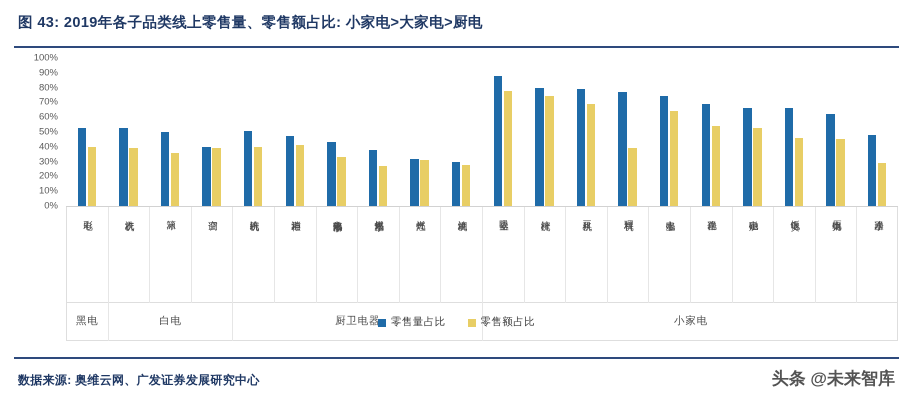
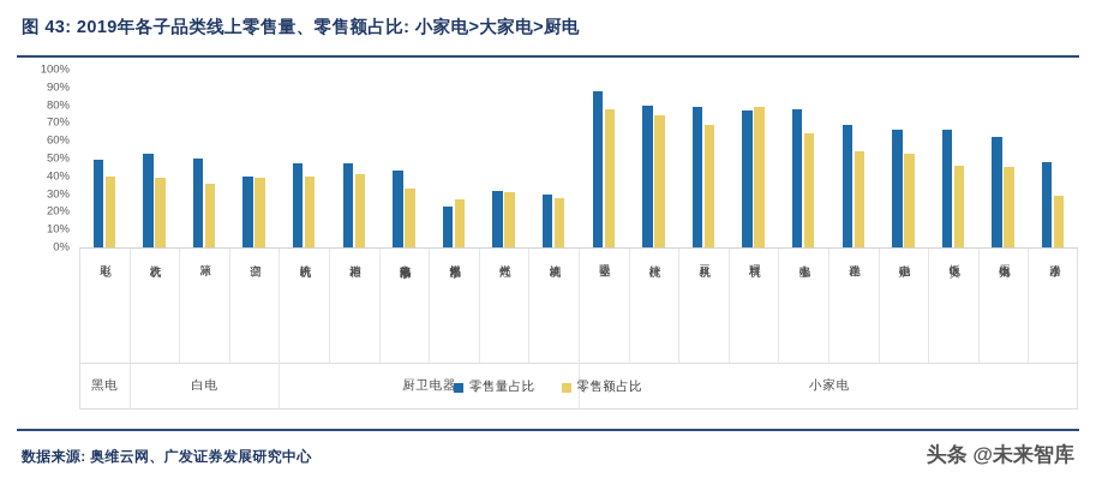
零售量占比/彩电: 53% -> 49%
零售量占比/洗碗机: 51% -> 47%
零售量占比/燃气热水器: 38% -> 23%
零售额占比/料理机: 39% -> 79%
零售量占比/电水壶: 74% -> 78%
